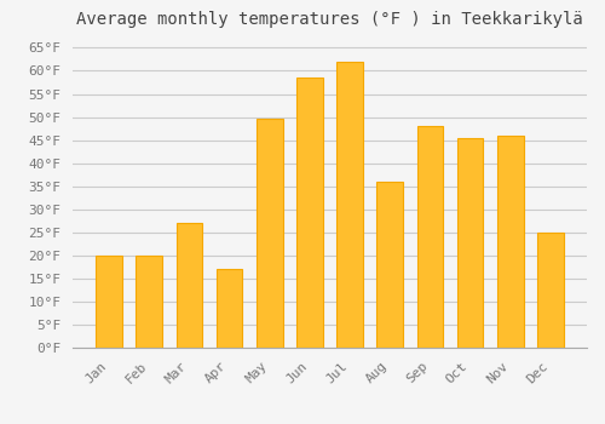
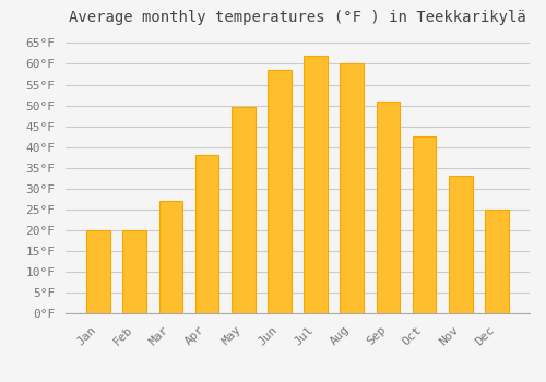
Apr: 17.0°F -> 38.0°F
Aug: 36.0°F -> 60.0°F
Sep: 48.0°F -> 51.0°F
Oct: 45.5°F -> 42.5°F
Nov: 46.0°F -> 33.0°F
